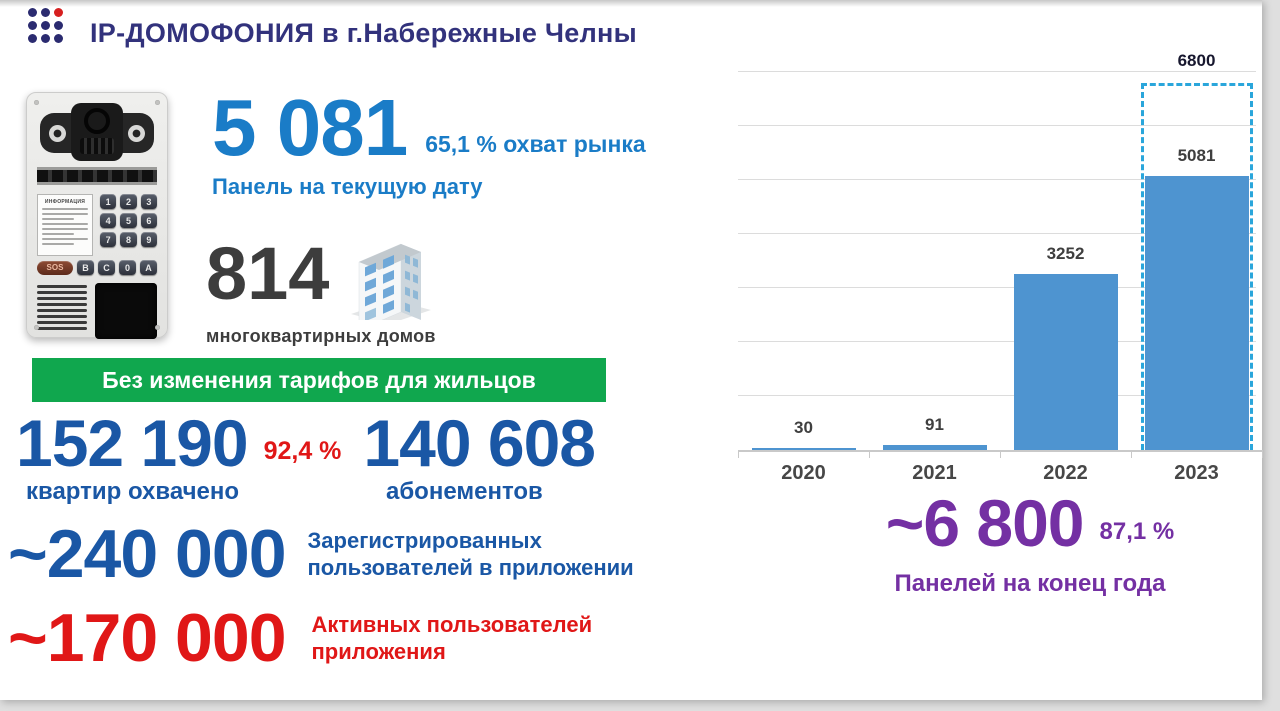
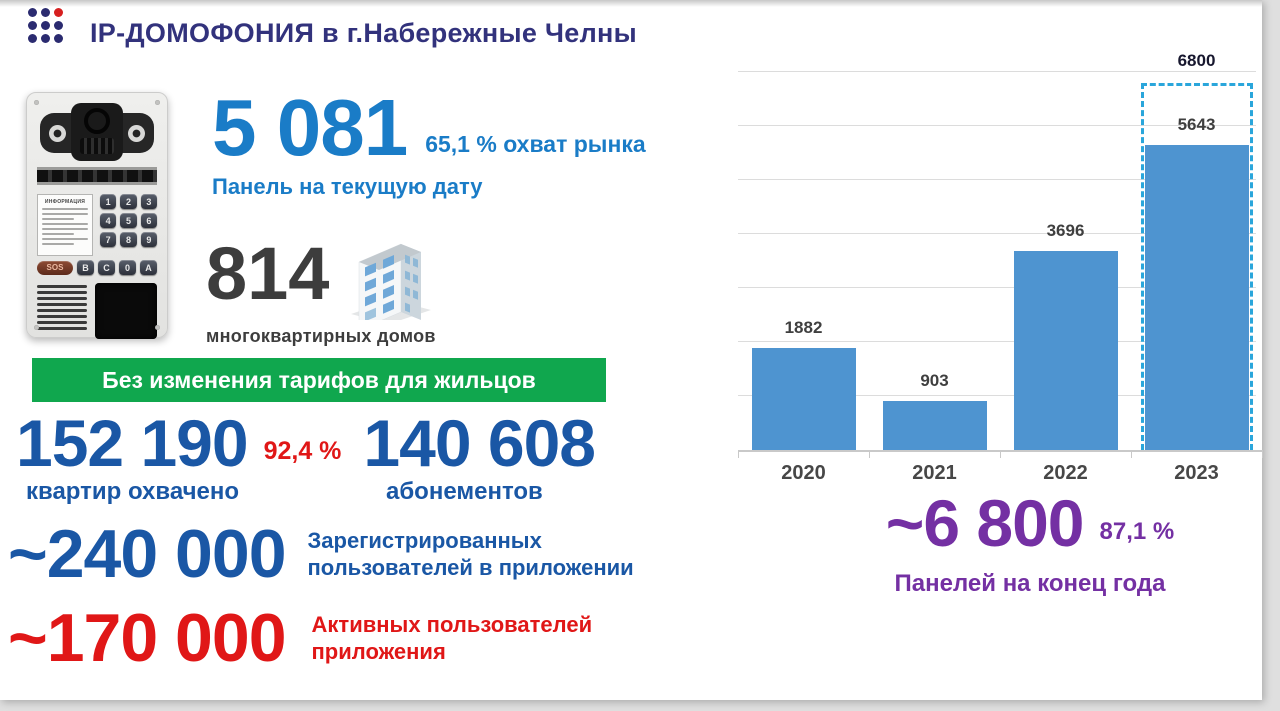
2020: 30 -> 1882
2021: 91 -> 903
2022: 3252 -> 3696
2023: 5081 -> 5643
